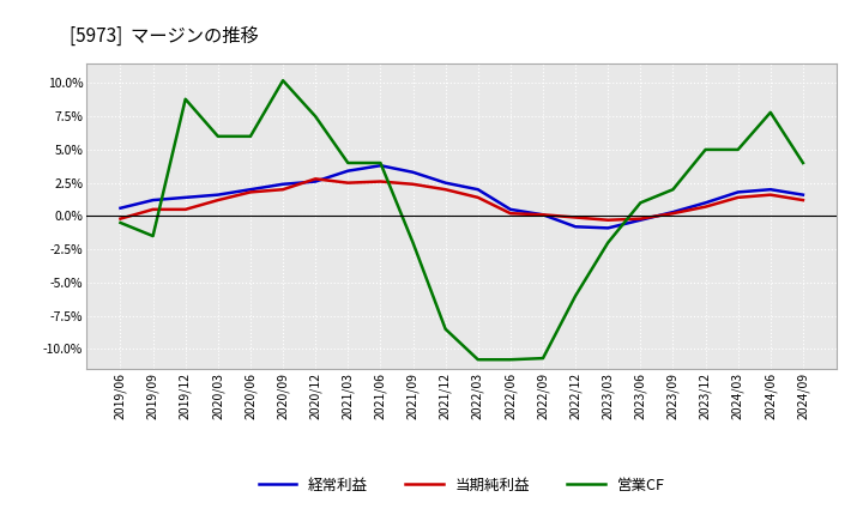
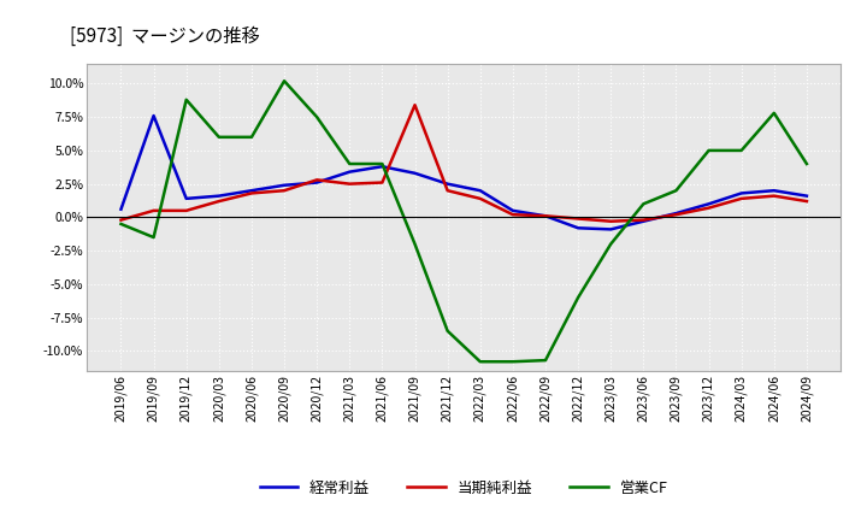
経常利益/2019/09: 1.2% -> 7.6%
当期純利益/2021/09: 2.4% -> 8.4%
